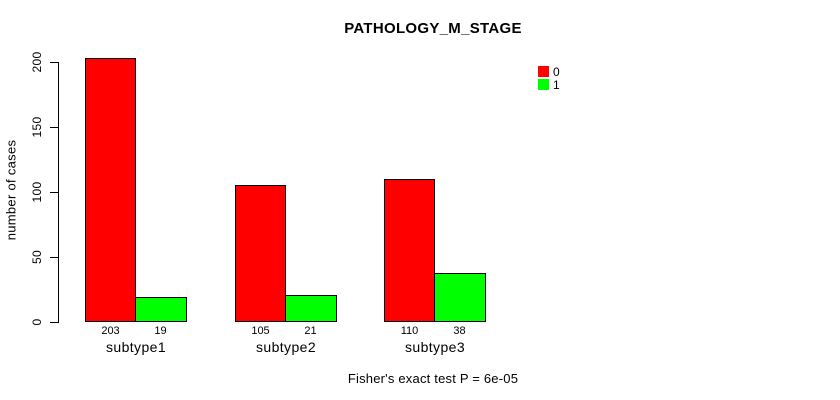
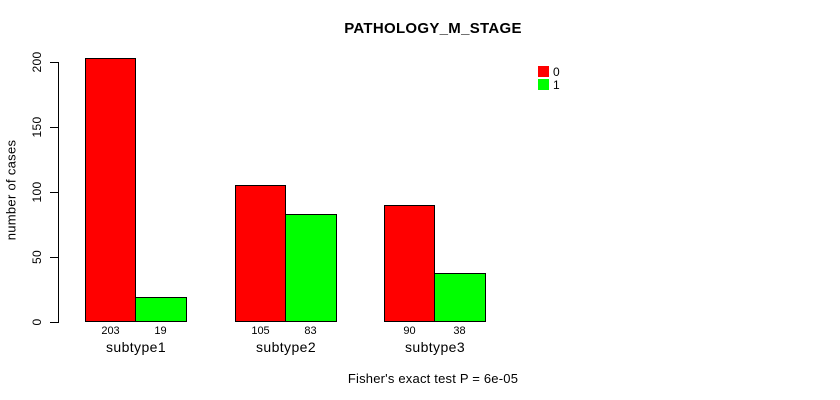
1/subtype2: 21 -> 83
0/subtype3: 110 -> 90
